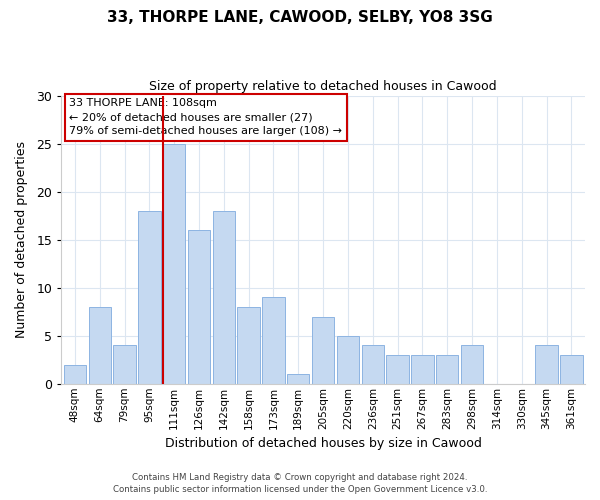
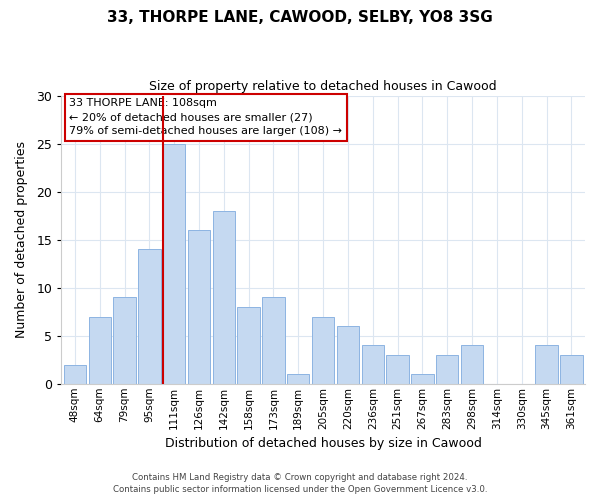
64sqm: 8 -> 7
79sqm: 4 -> 9
95sqm: 18 -> 14
220sqm: 5 -> 6
267sqm: 3 -> 1
